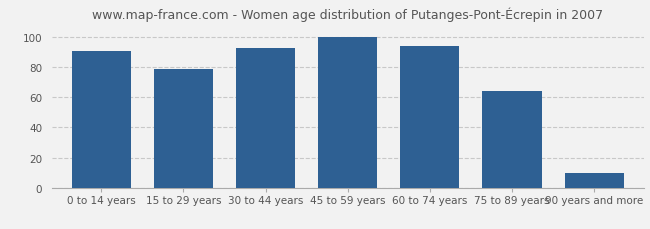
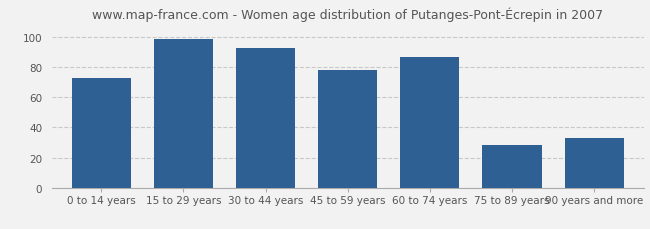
0 to 14 years: 91 -> 73
15 to 29 years: 79 -> 99
45 to 59 years: 100 -> 78
60 to 74 years: 94 -> 87
75 to 89 years: 64 -> 28
90 years and more: 10 -> 33
